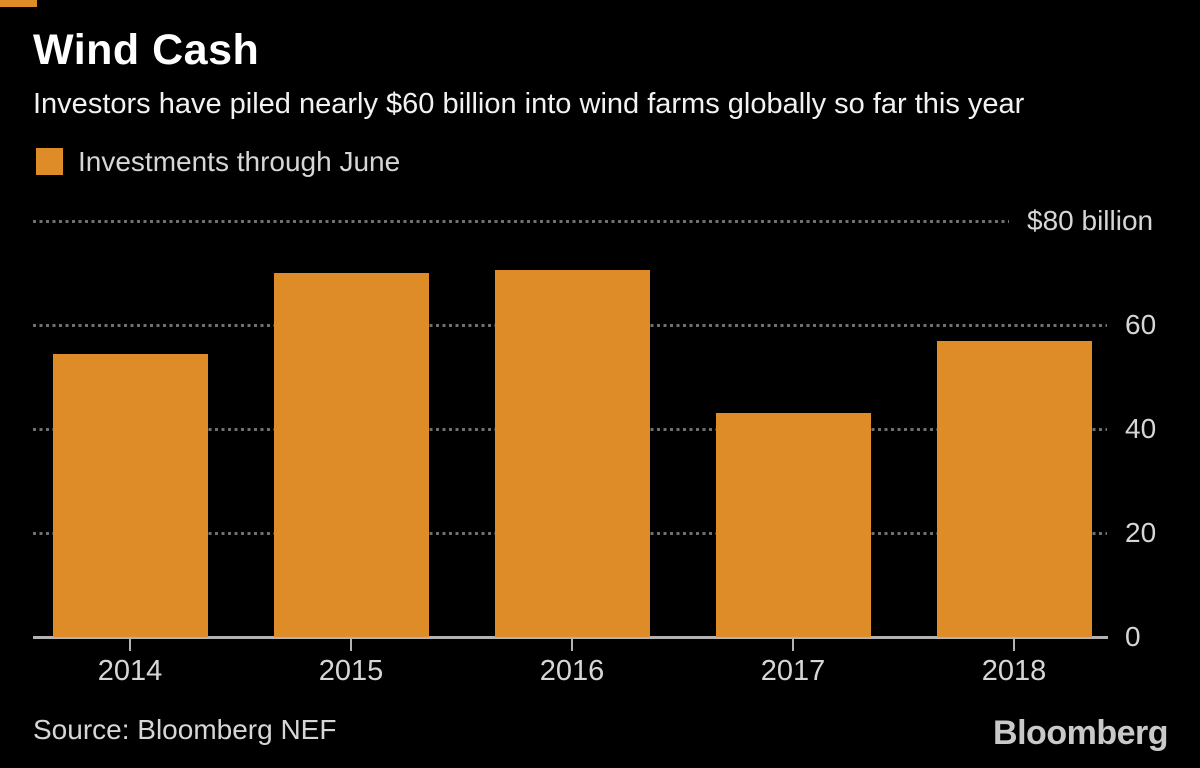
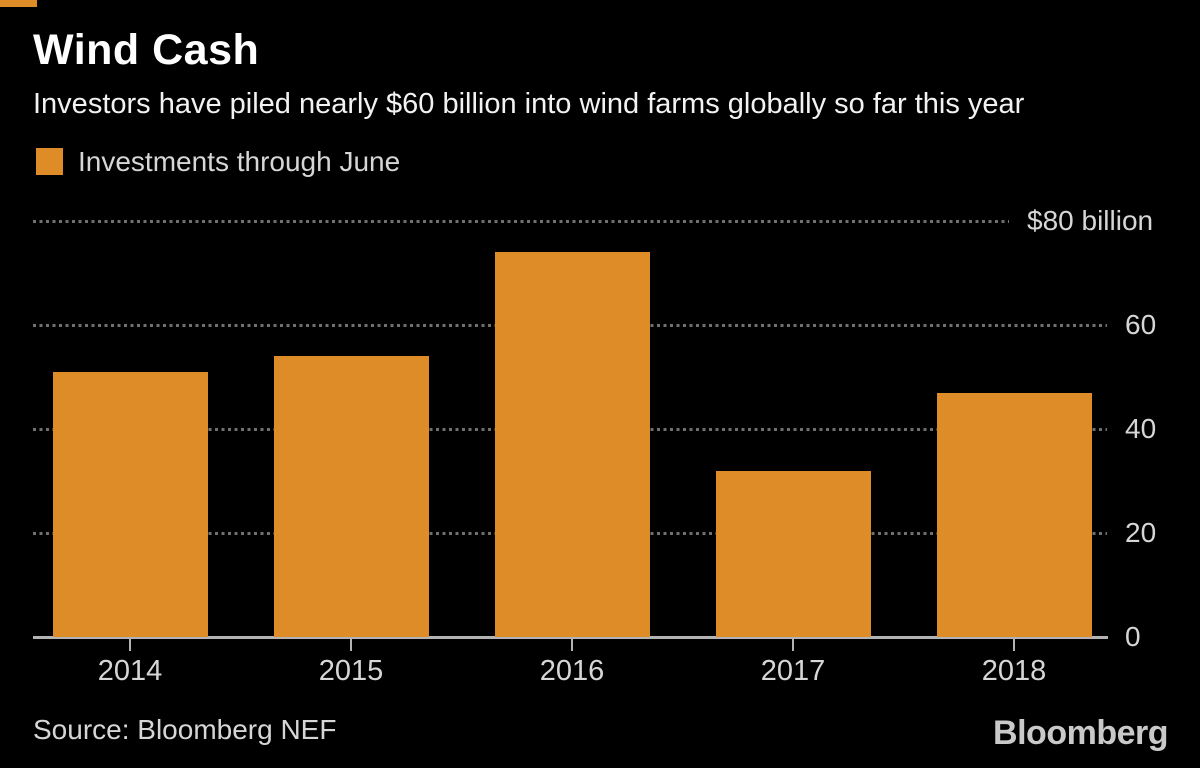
2014: 54 -> 51
2015: 70 -> 54
2016: 70 -> 74
2017: 43 -> 32
2018: 57 -> 47
